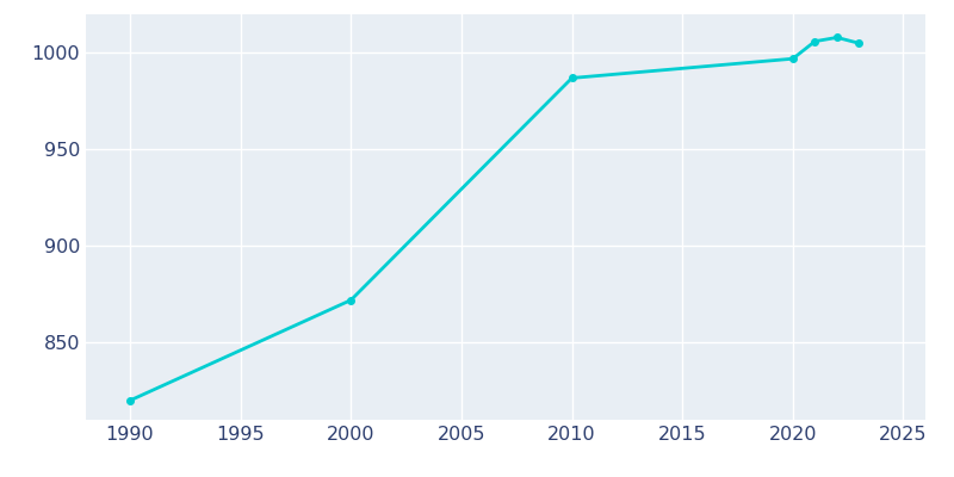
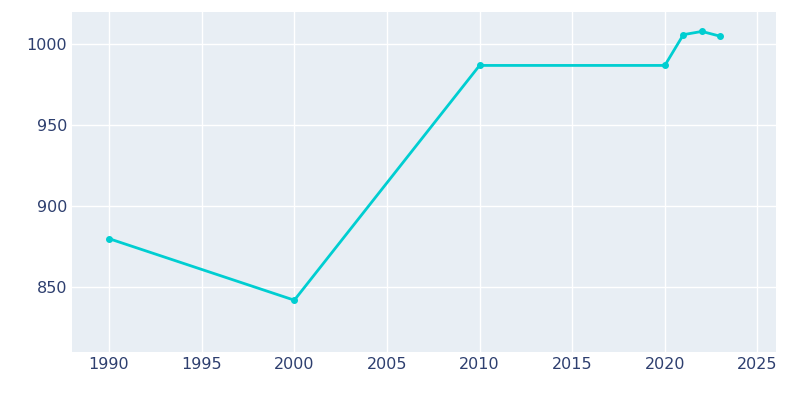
1990: 820 -> 880
2000: 872 -> 842
2020: 997 -> 987
